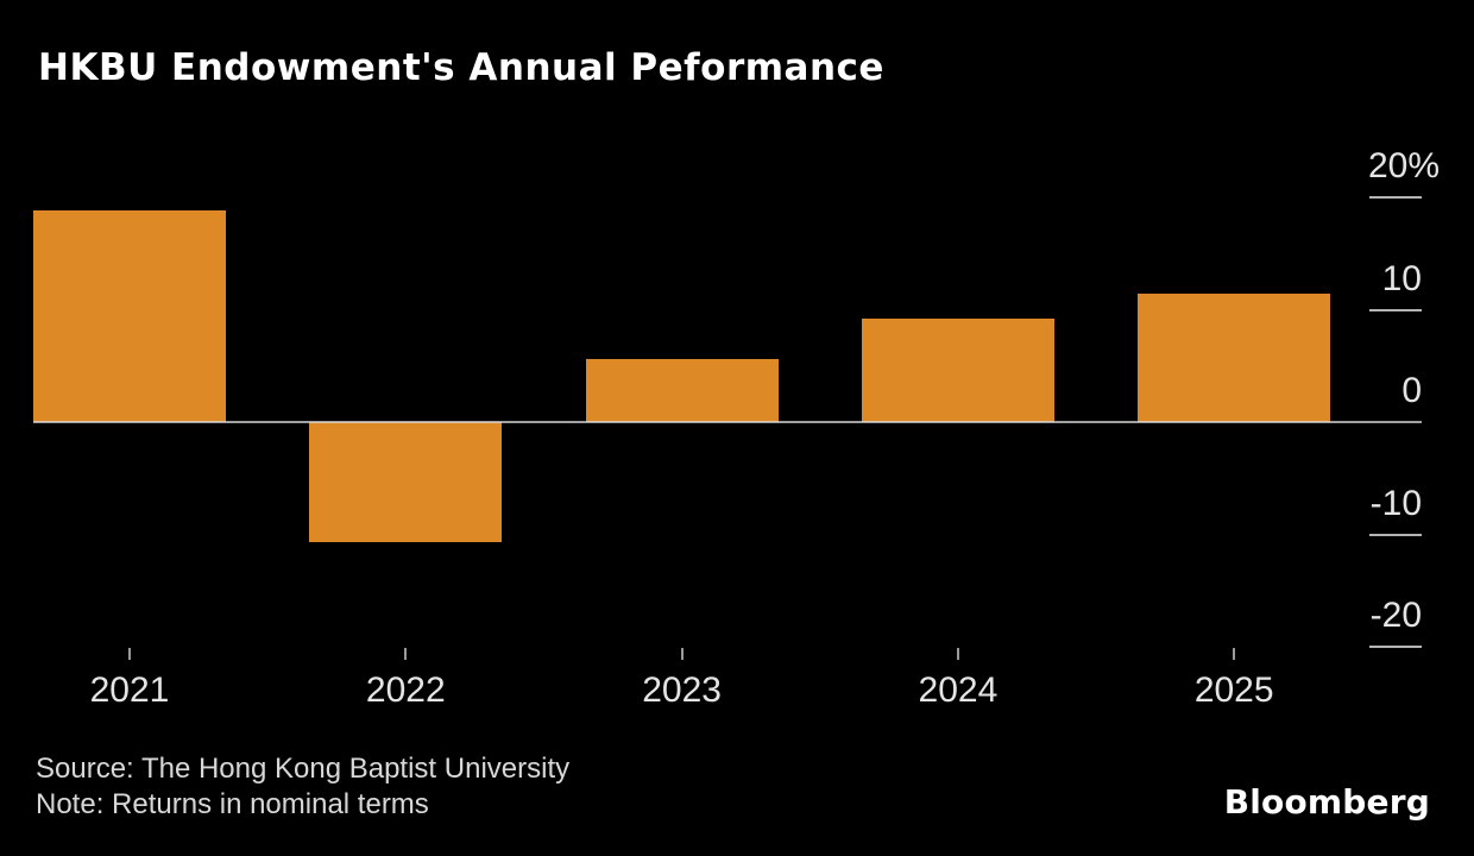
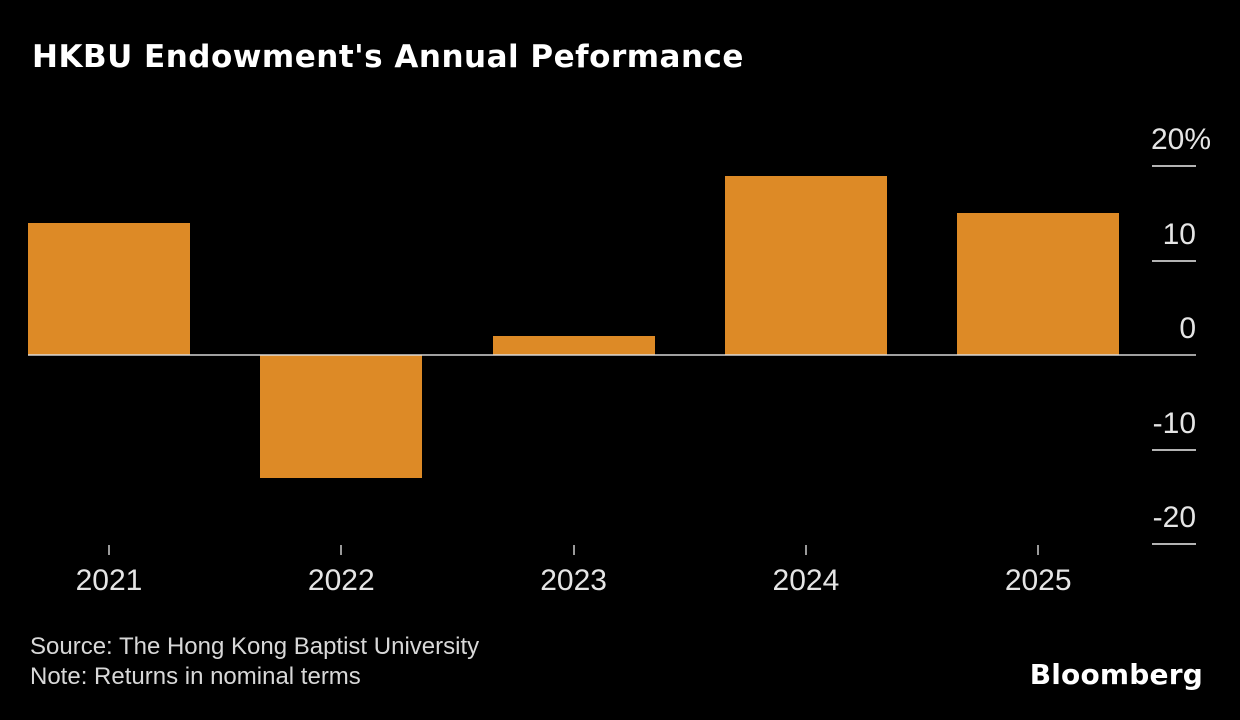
2021: 19 -> 14
2022: -11 -> -13
2023: 6 -> 2
2024: 9 -> 19
2025: 11 -> 15
